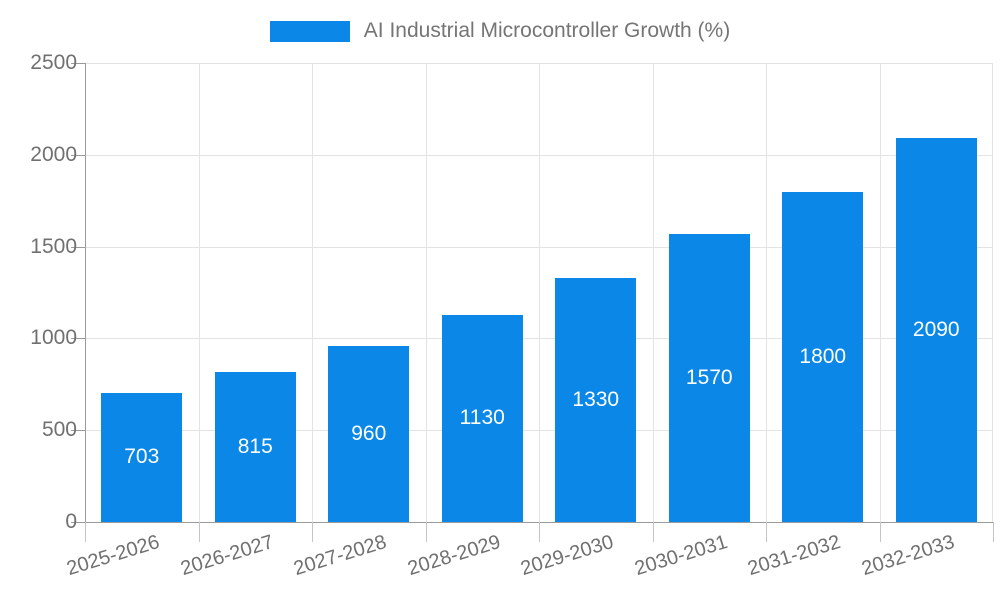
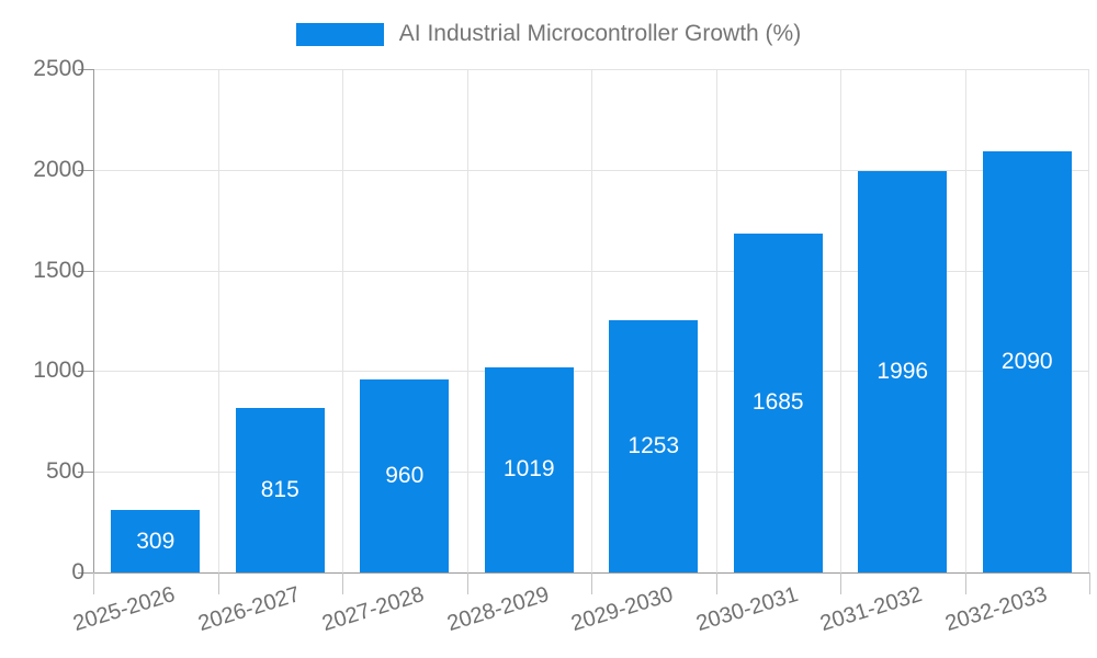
2025-2026: 703 -> 309
2028-2029: 1130 -> 1019
2029-2030: 1330 -> 1253
2030-2031: 1570 -> 1685
2031-2032: 1800 -> 1996
